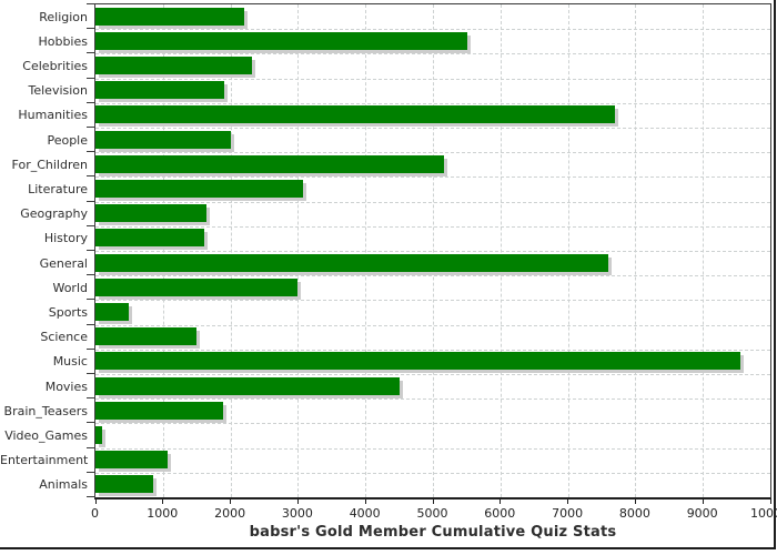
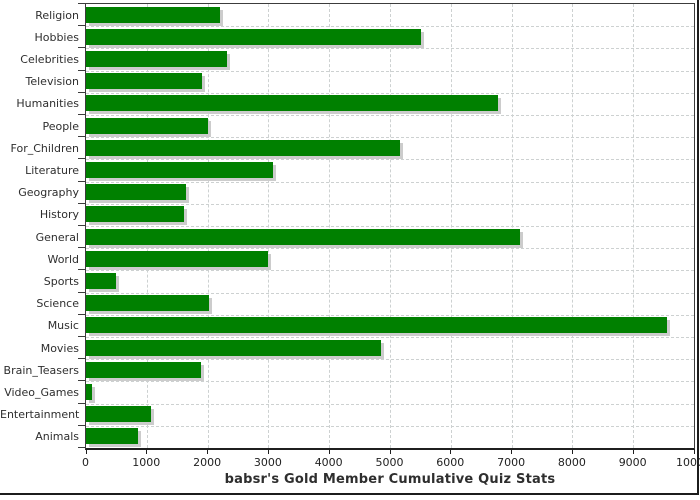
Humanities: 7700 -> 6800
General: 7600 -> 7100
Science: 1500 -> 2000
Movies: 4500 -> 4900
